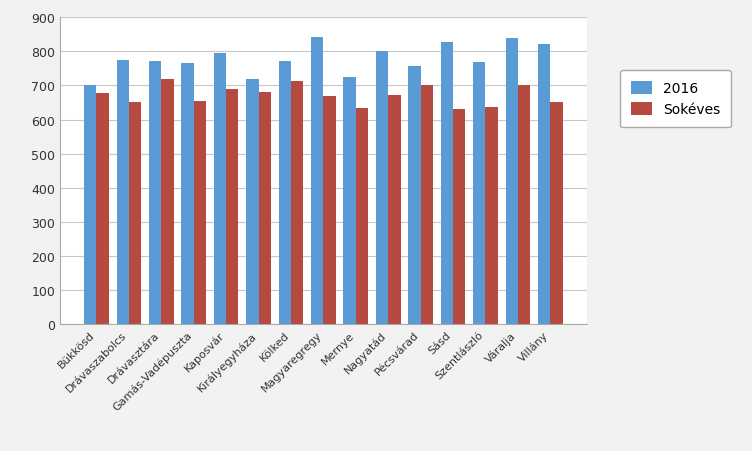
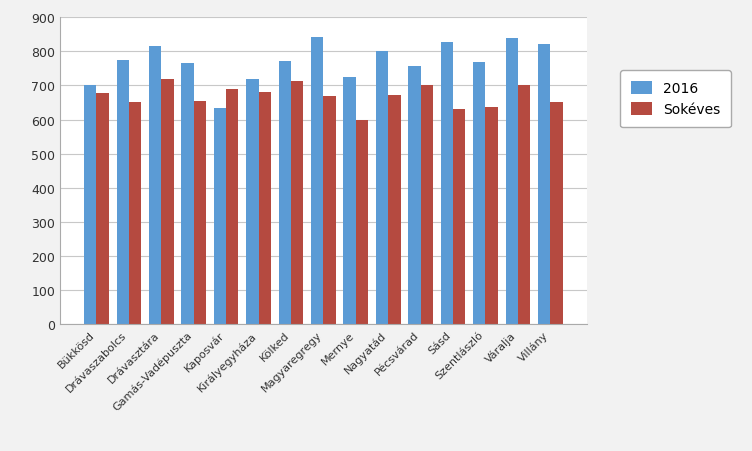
2016/Drávasztára: 770 -> 815
2016/Kaposvár: 795 -> 635
Sokéves/Mernye: 635 -> 600
